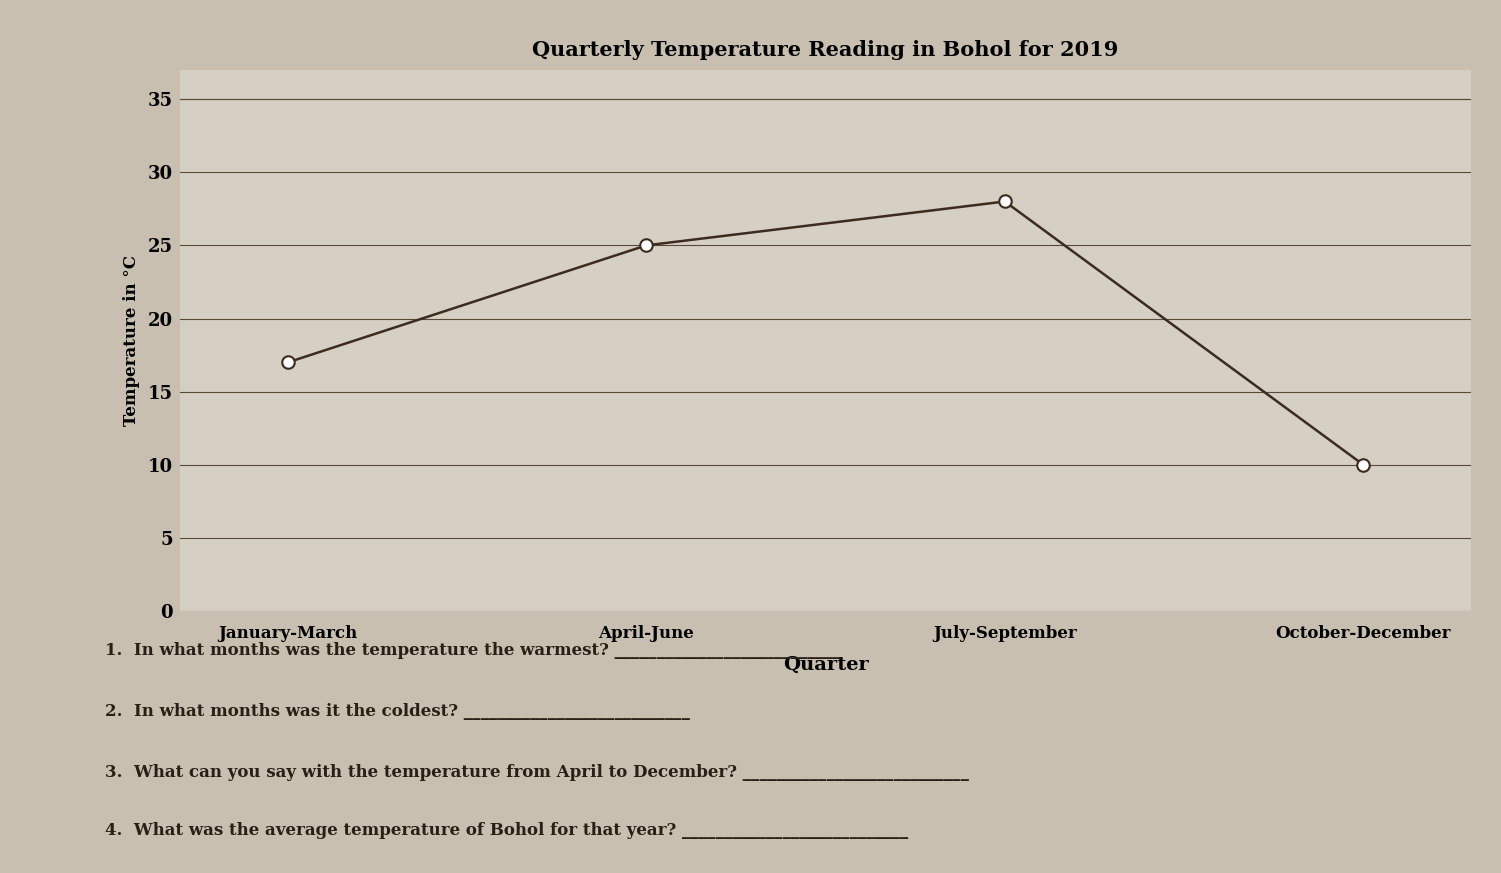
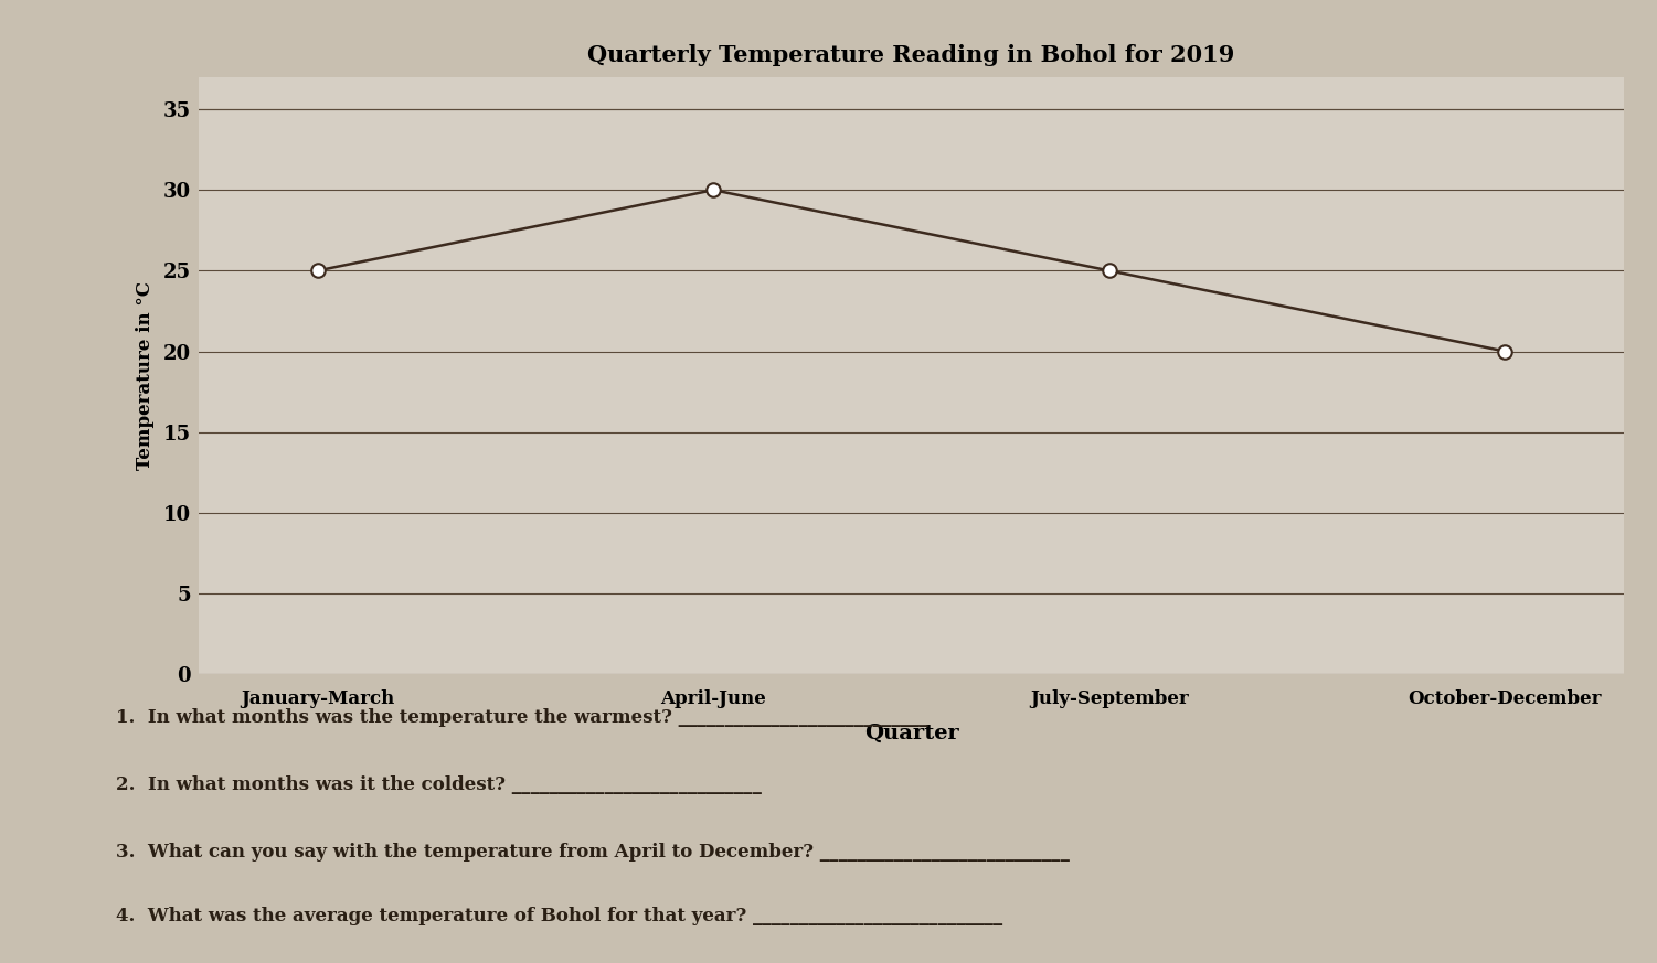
January-March: 17 -> 25
April-June: 25 -> 30
July-September: 28 -> 25
October-December: 10 -> 20
